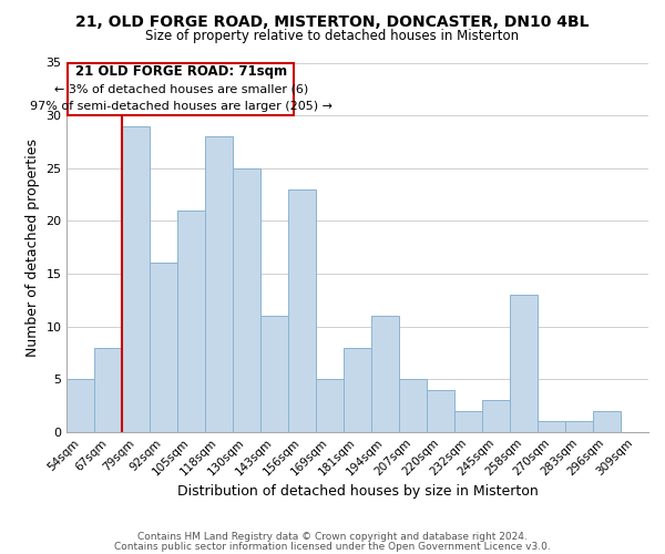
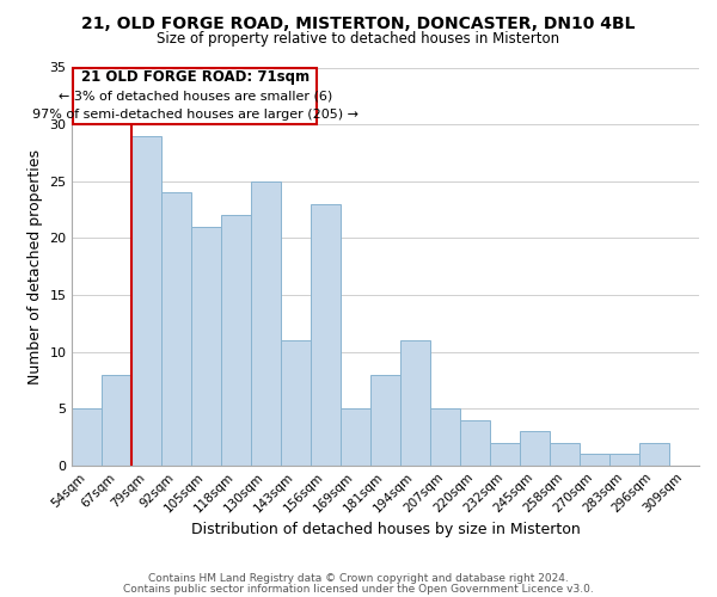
92sqm: 16 -> 24
118sqm: 28 -> 22
258sqm: 13 -> 2
